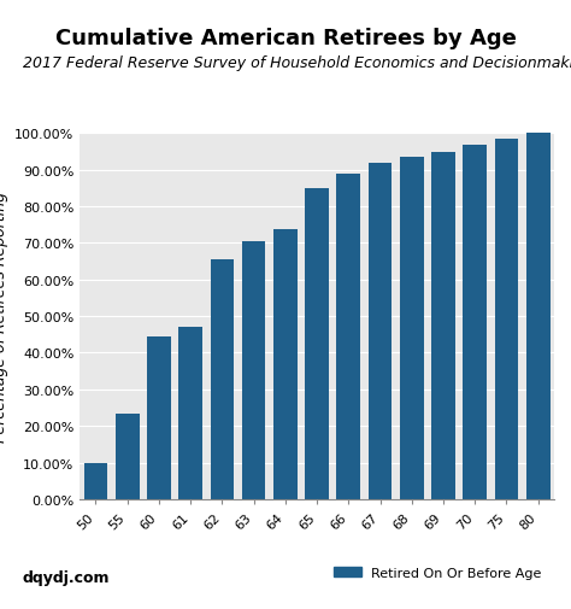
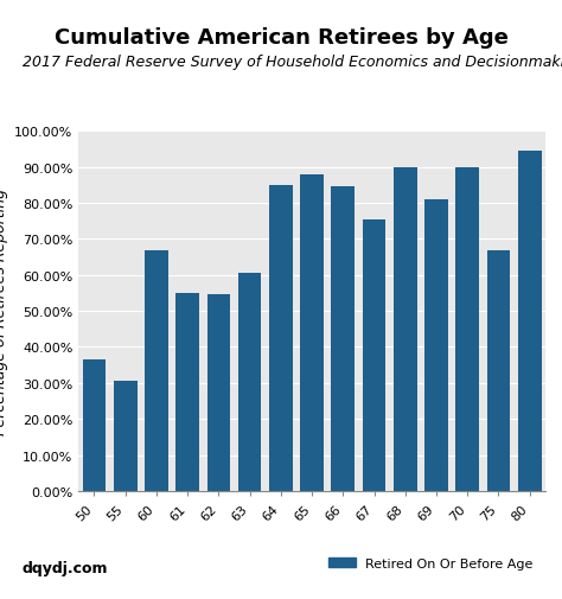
50: 9.8% -> 36.5%
55: 23.4% -> 30.5%
60: 44.5% -> 67.0%
61: 47.0% -> 55.0%
62: 65.5% -> 54.5%
63: 70.3% -> 60.5%
64: 73.6% -> 85.0%
65: 84.8% -> 88.0%
66: 88.8% -> 84.5%
67: 92.0% -> 75.5%
68: 93.5% -> 90.0%
69: 94.7% -> 81.0%
70: 96.7% -> 90.0%
75: 98.3% -> 67.0%
80: 100.0% -> 94.5%
